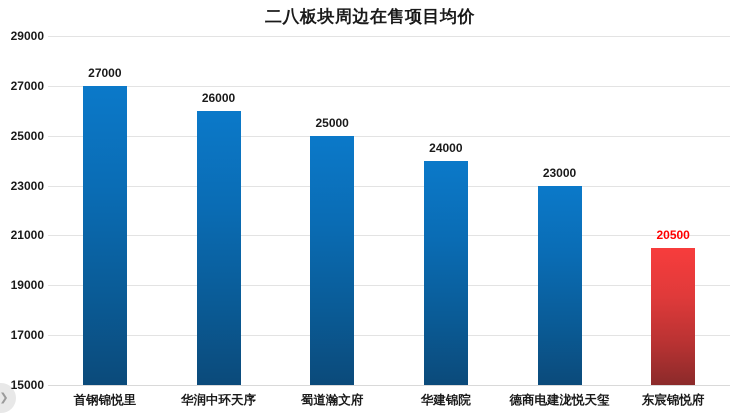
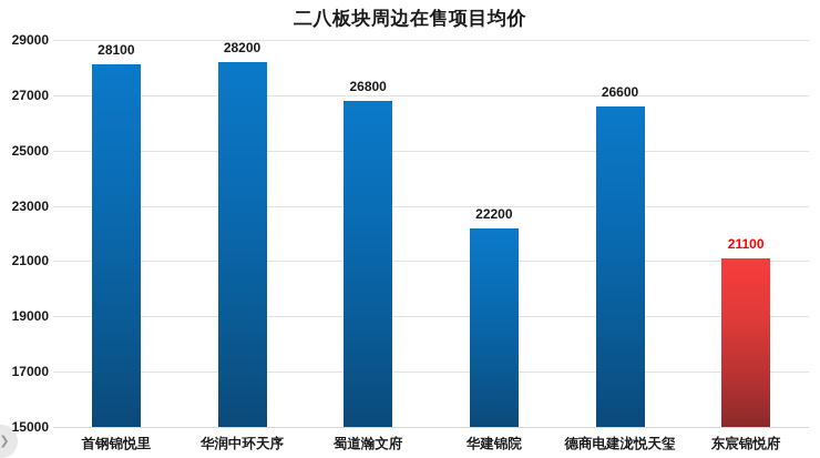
首钢锦悦里: 27000 -> 28100
华润中环天序: 26000 -> 28200
蜀道瀚文府: 25000 -> 26800
华建锦院: 24000 -> 22200
德商电建泷悦天玺: 23000 -> 26600
东宸锦悦府: 20500 -> 21100
